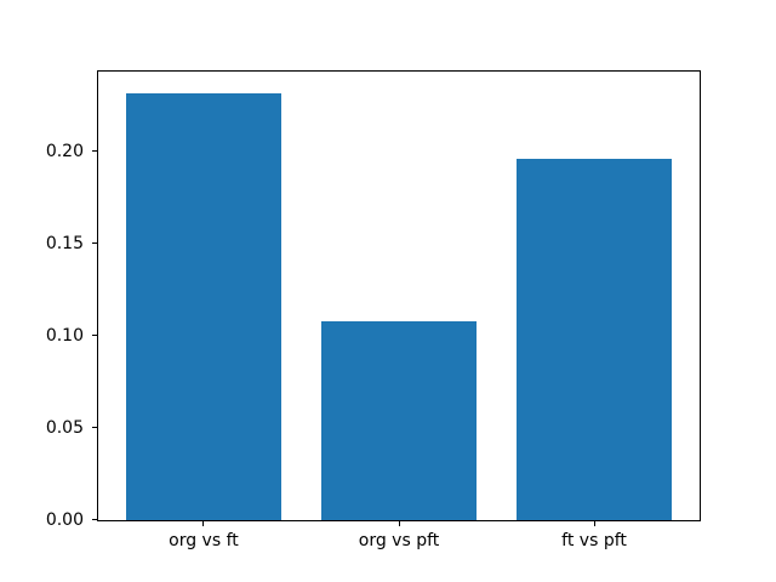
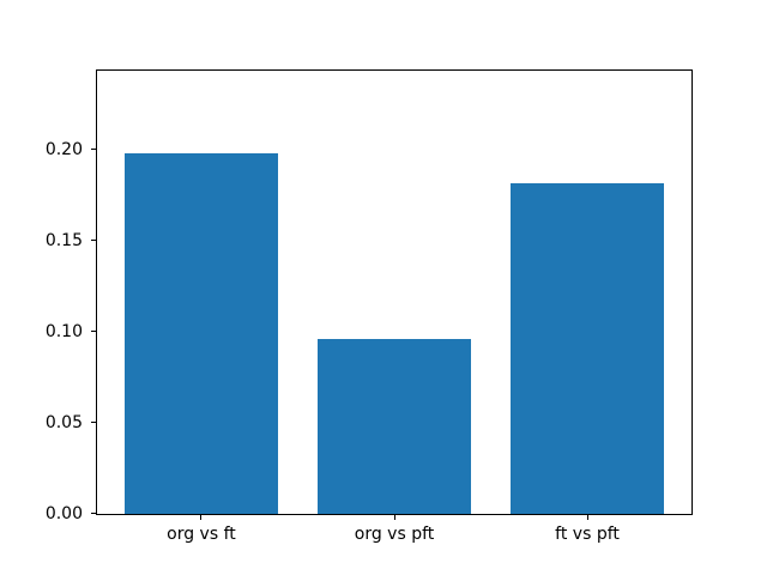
org vs ft: 0.232 -> 0.198
org vs pft: 0.108 -> 0.096
ft vs pft: 0.196 -> 0.182
